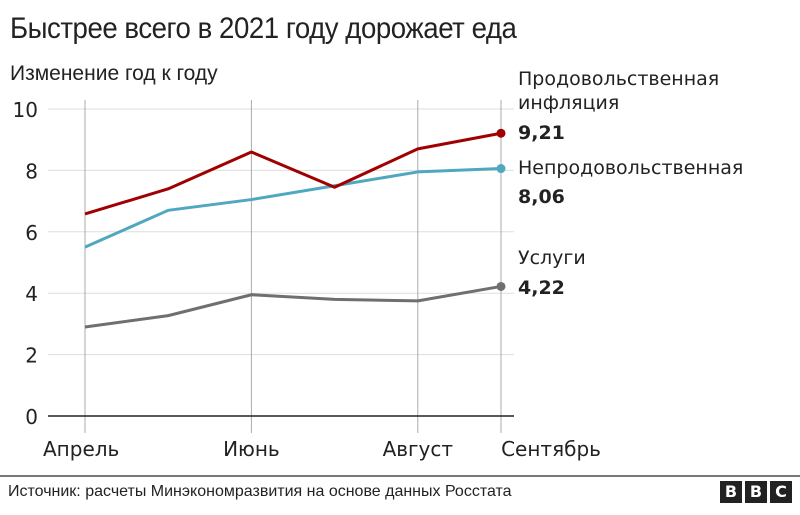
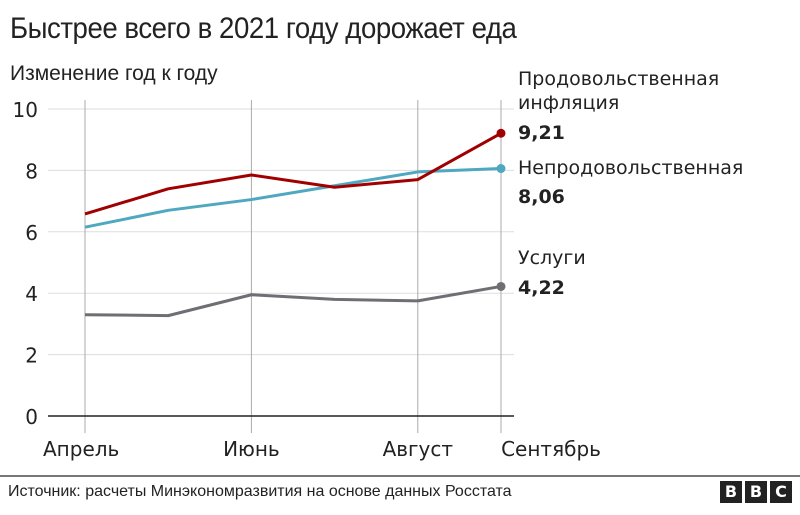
Непродовольственная/Апрель: 5.5 -> 6.2
Услуги/Апрель: 2.9 -> 3.3
Продовольственная инфляция/Июнь: 8.6 -> 7.8
Продовольственная инфляция/Август: 8.7 -> 7.7
